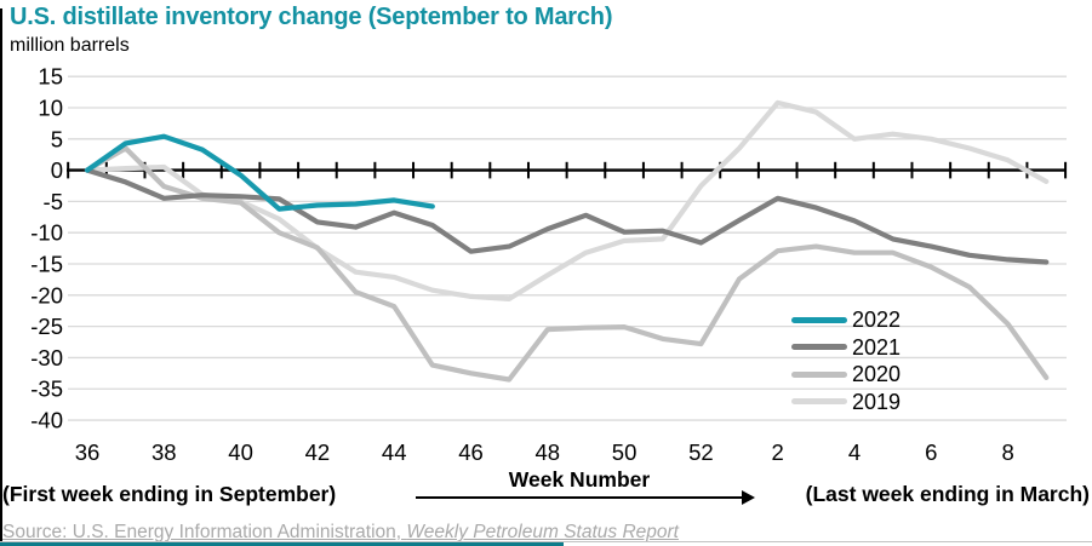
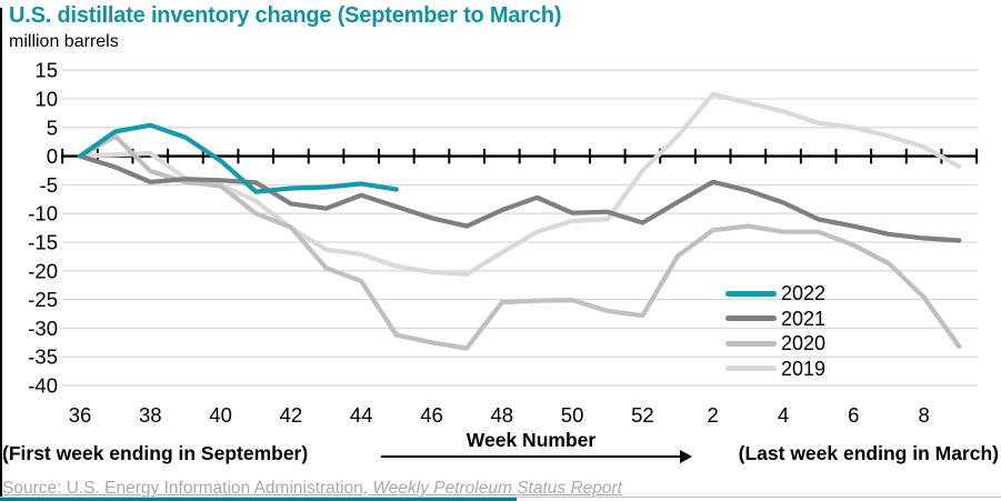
2021/46: -13 -> -11
2019/4: 5 -> 8
